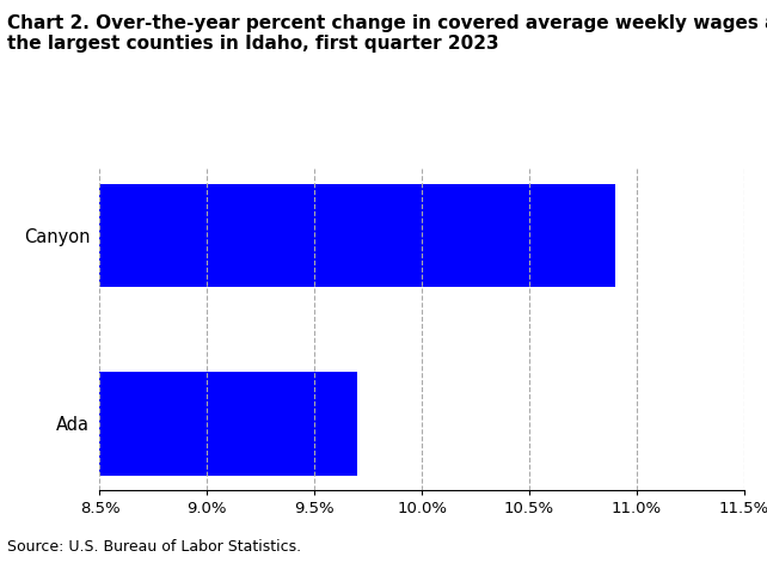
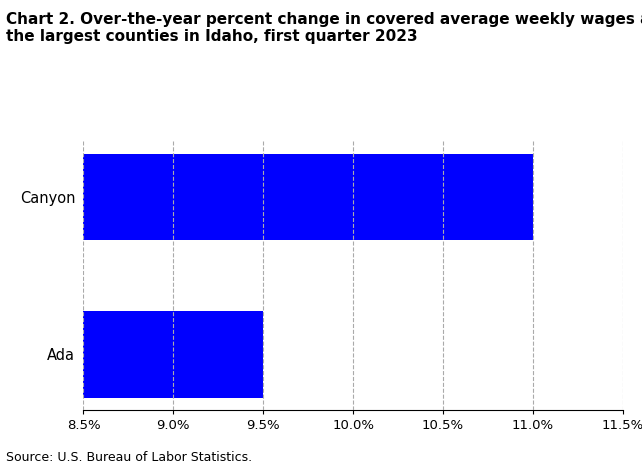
Canyon: 10.9% -> 11.0%
Ada: 9.7% -> 9.5%
